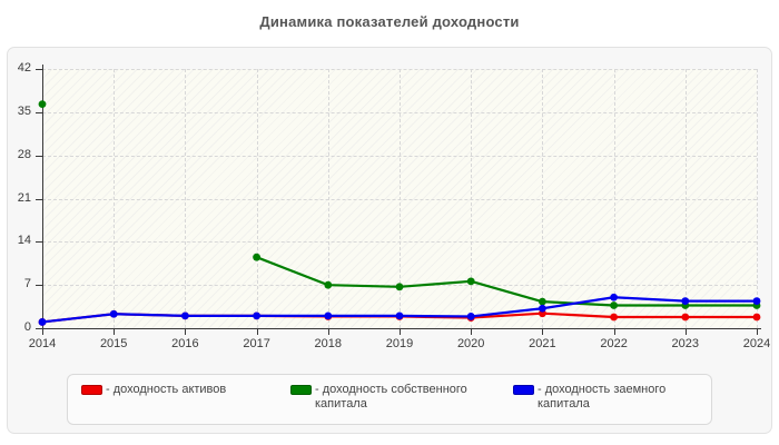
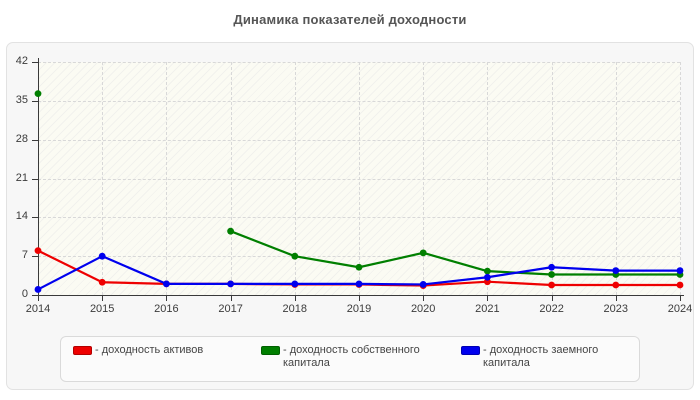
- доходность активов/2014: 1 -> 8
- доходность заемного капитала/2015: 2 -> 7
- доходность собственного капитала/2019: 7 -> 5
